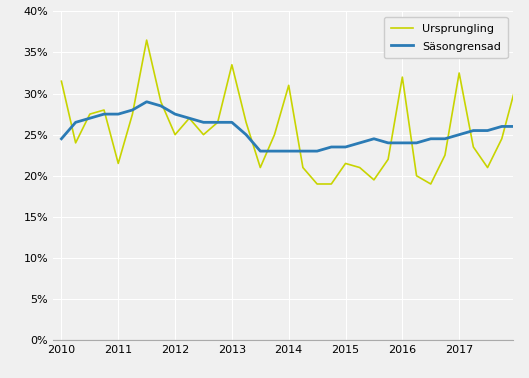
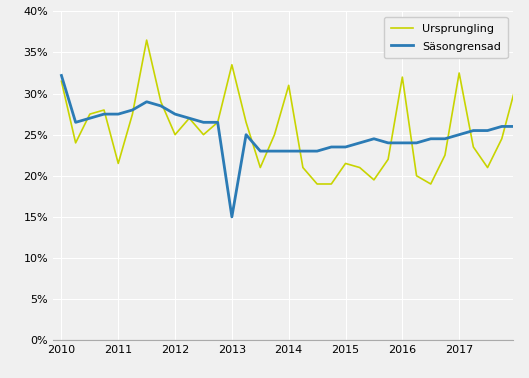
Säsongrensad/2010: 24.5% -> 32.2%
Säsongrensad/2013: 26.5% -> 15.0%
